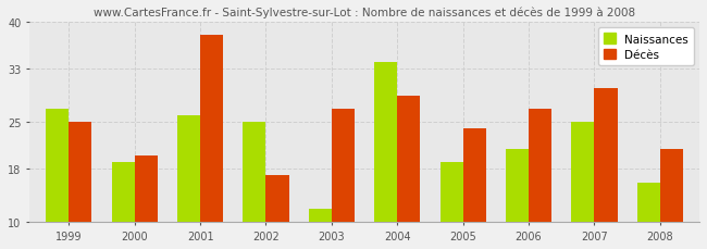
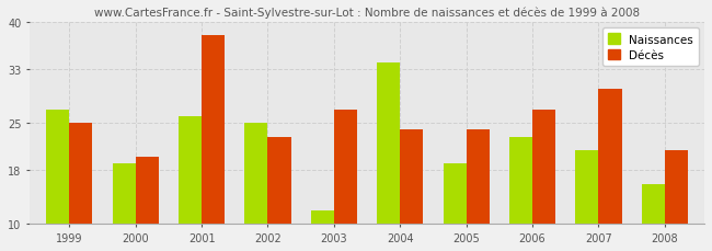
Décès/2002: 17 -> 23
Décès/2004: 29 -> 24
Naissances/2006: 21 -> 23
Naissances/2007: 25 -> 21
